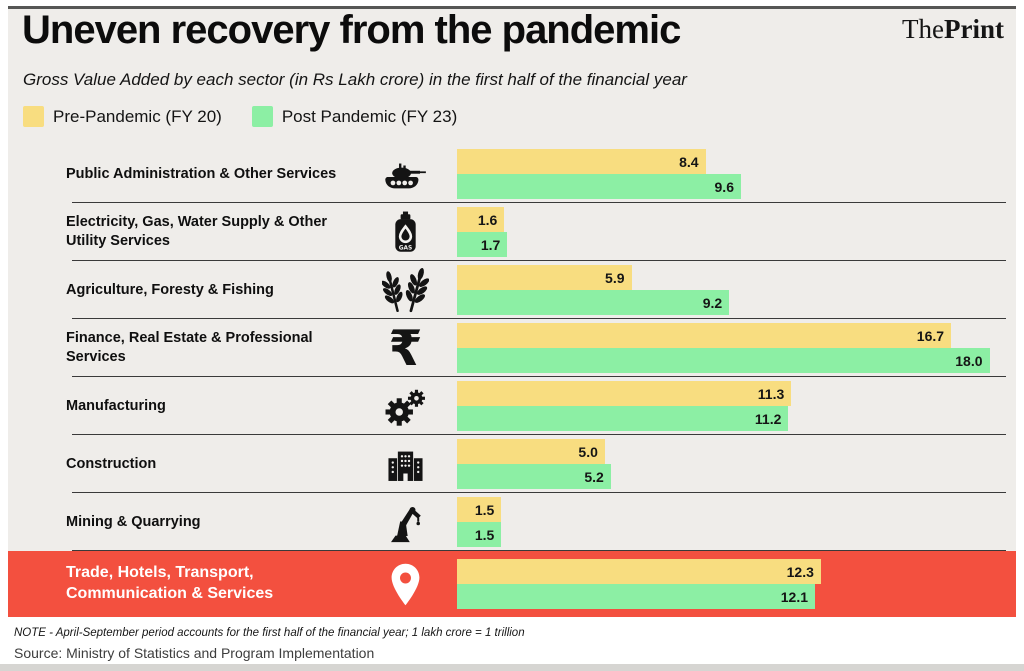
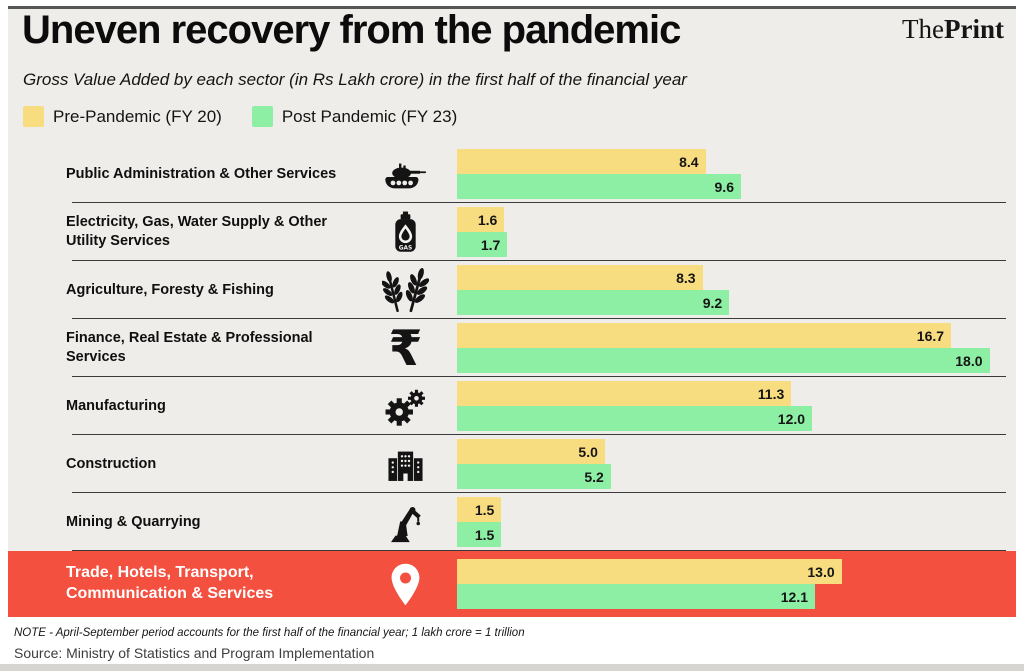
Pre-Pandemic (FY 20)/Agriculture, Foresty & Fishing: 5.9 -> 8.3
Post Pandemic (FY 23)/Manufacturing: 11.2 -> 12.0
Pre-Pandemic (FY 20)/Trade, Hotels, Transport, Communication & Services: 12.3 -> 13.0
